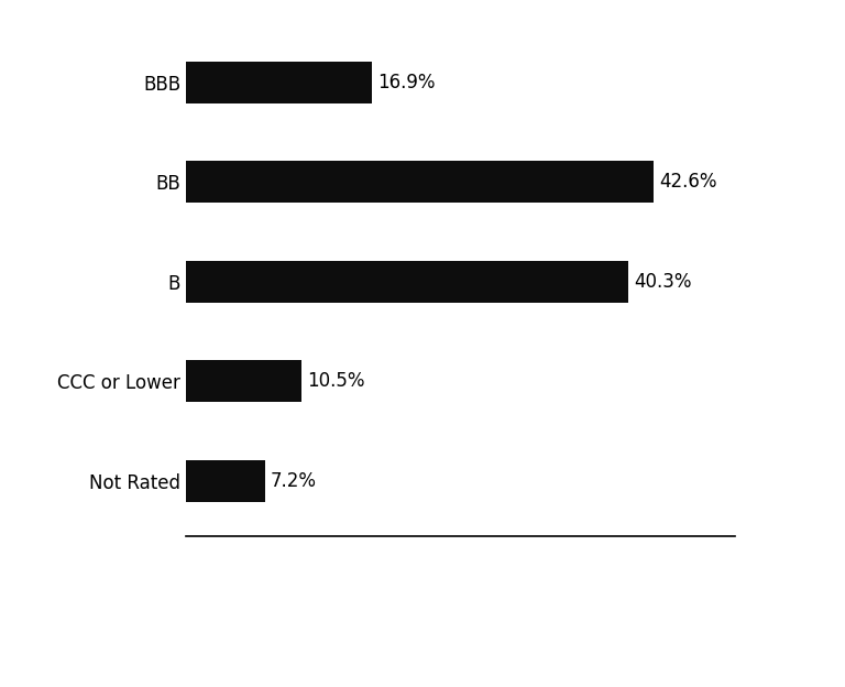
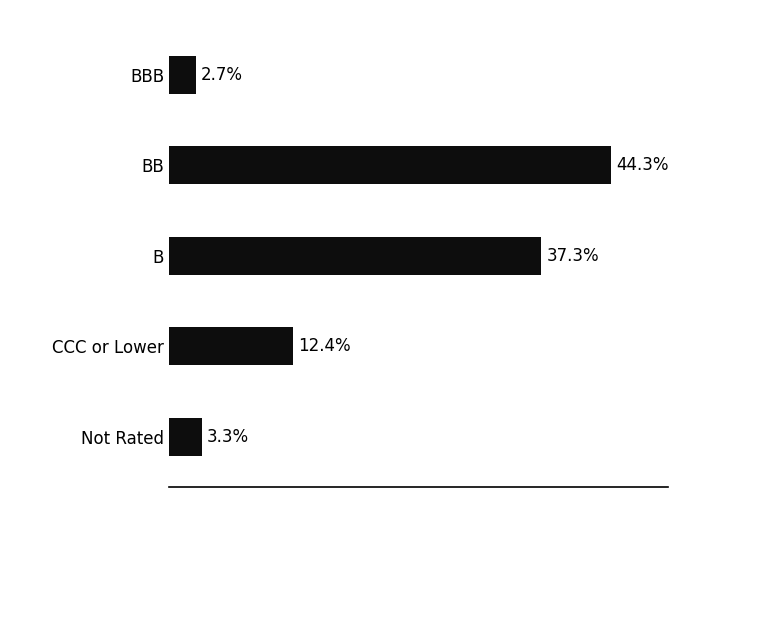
BBB: 16.9% -> 2.7%
BB: 42.6% -> 44.3%
B: 40.3% -> 37.3%
CCC or Lower: 10.5% -> 12.4%
Not Rated: 7.2% -> 3.3%
